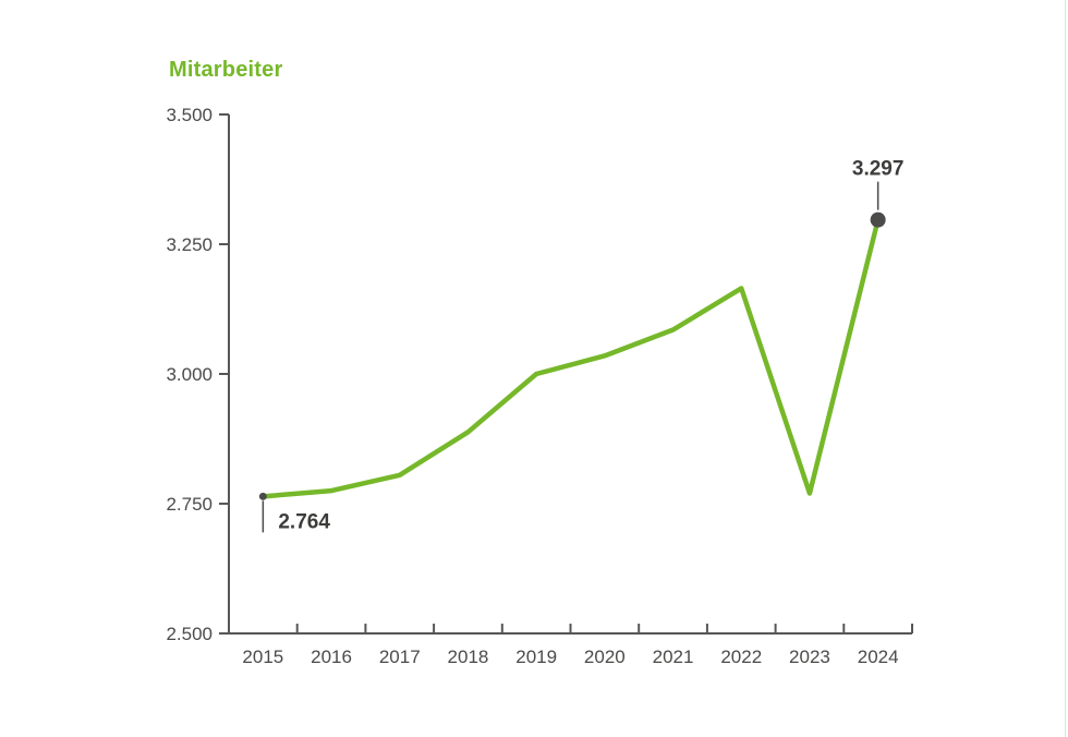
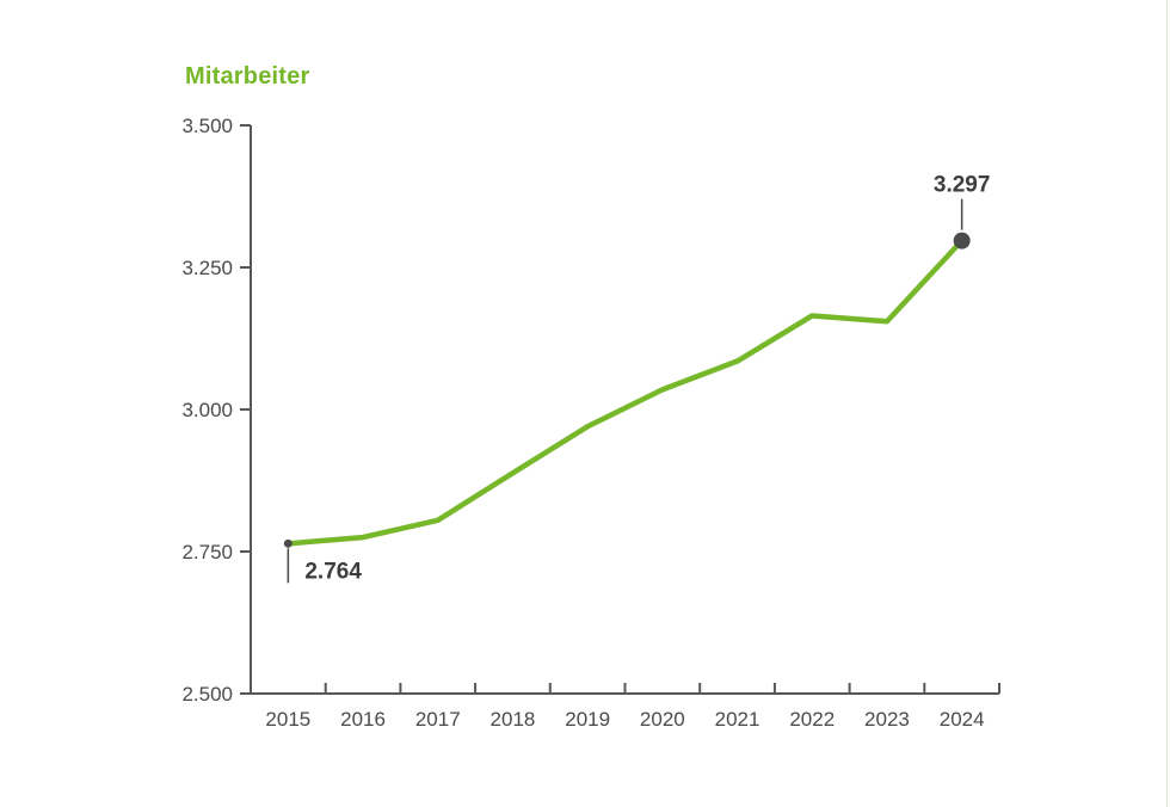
2019: 3000 -> 2970
2023: 2770 -> 3160
